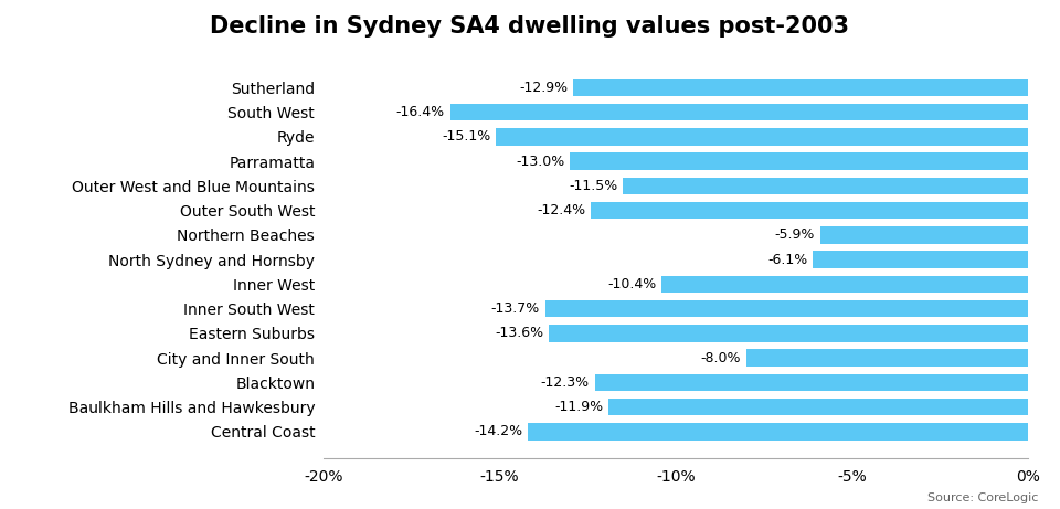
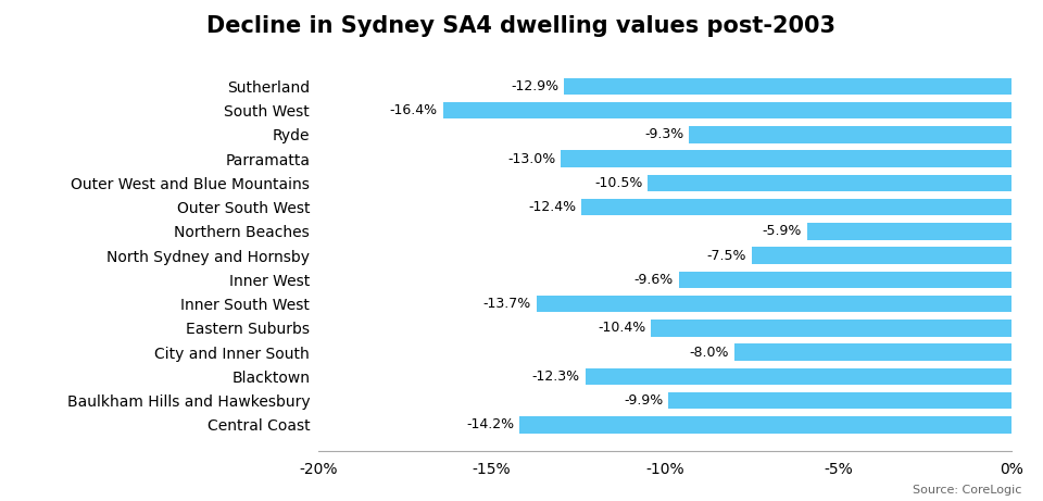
Ryde: -15.1% -> -9.3%
Outer West and Blue Mountains: -11.5% -> -10.5%
North Sydney and Hornsby: -6.1% -> -7.5%
Inner West: -10.4% -> -9.6%
Eastern Suburbs: -13.6% -> -10.4%
Baulkham Hills and Hawkesbury: -11.9% -> -9.9%
